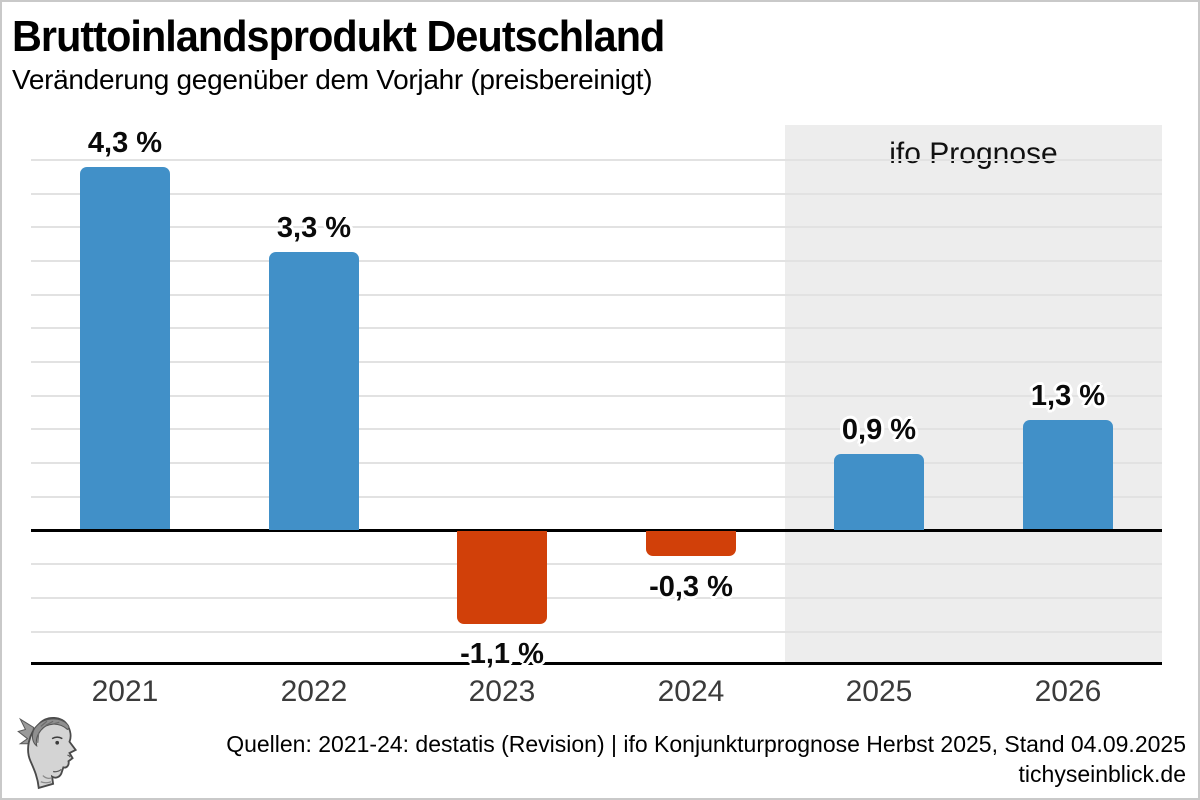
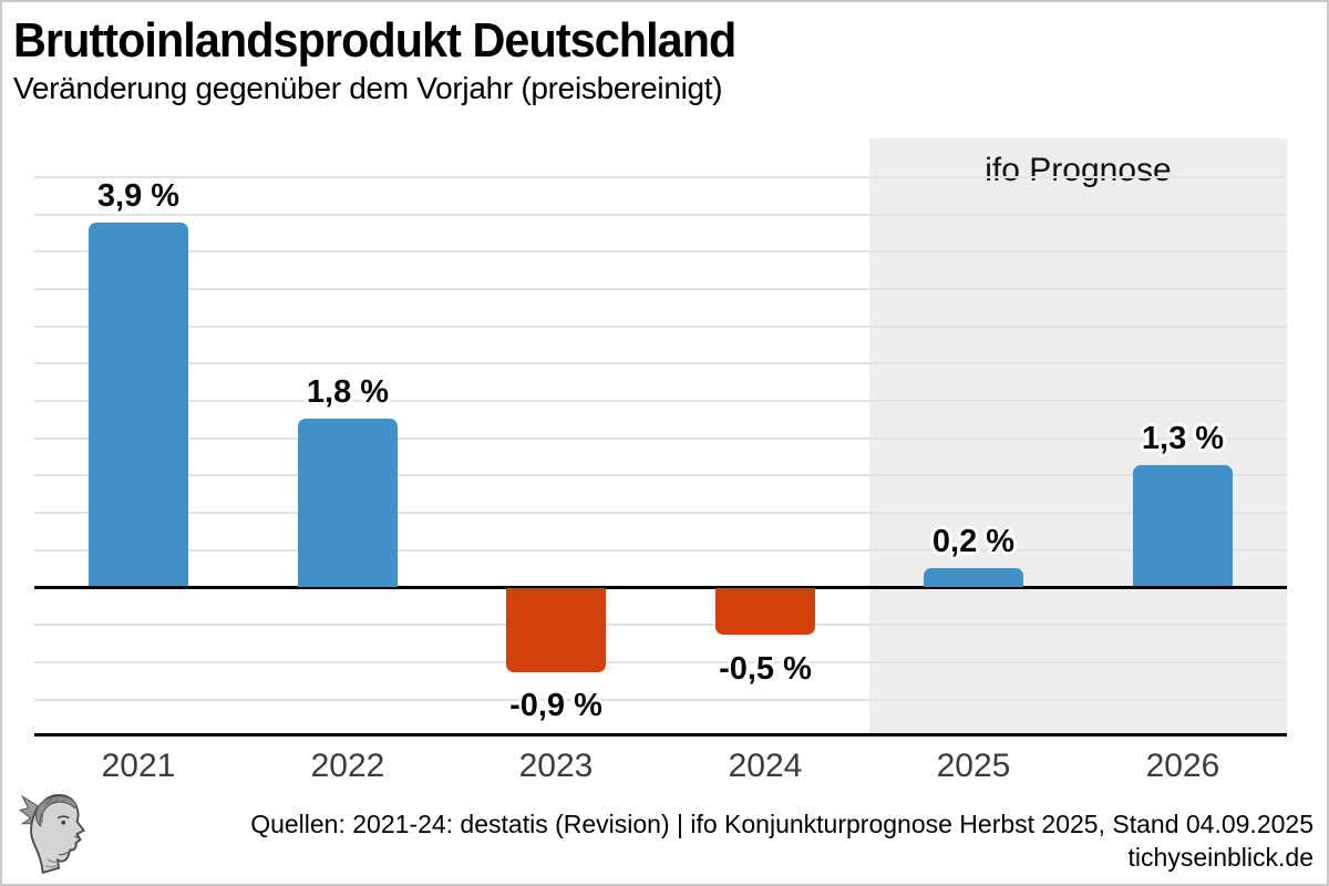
2021: 4,3 -> 3,9
2022: 3,3 -> 1,8
2023: -1,1 -> -0,9
2024: -0,3 -> -0,5
2025: 0,9 -> 0,2
